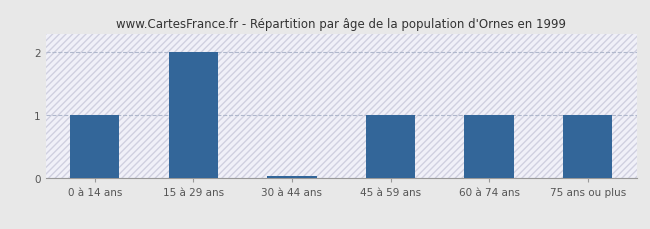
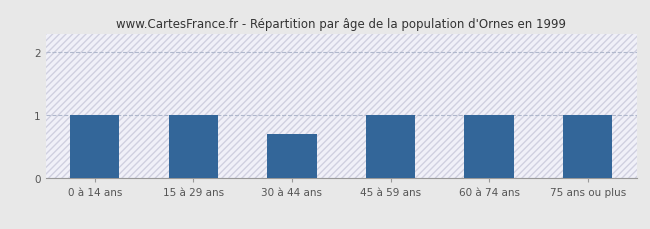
15 à 29 ans: 2.00 -> 1.00
30 à 44 ans: 0.04 -> 0.70
